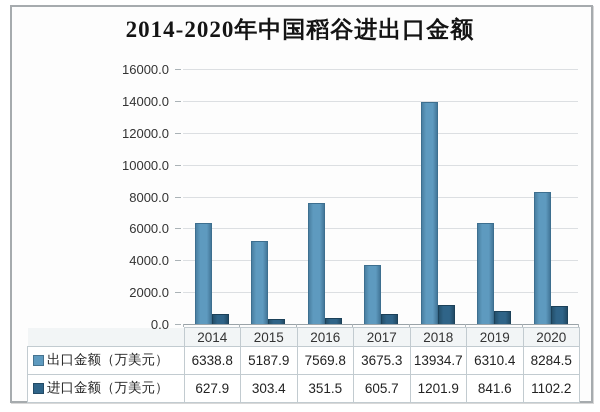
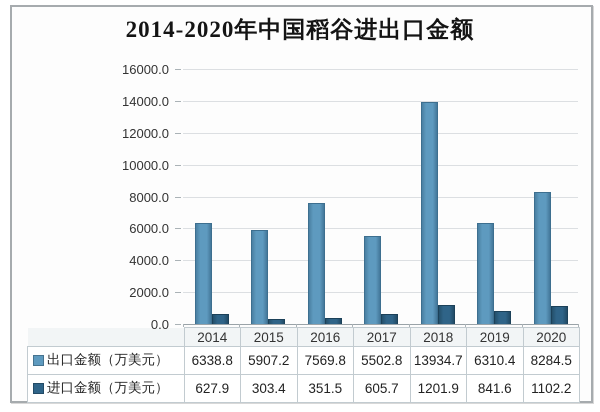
出口金额（万美元）/2015: 5187.9 -> 5907.2
出口金额（万美元）/2017: 3675.3 -> 5502.8
